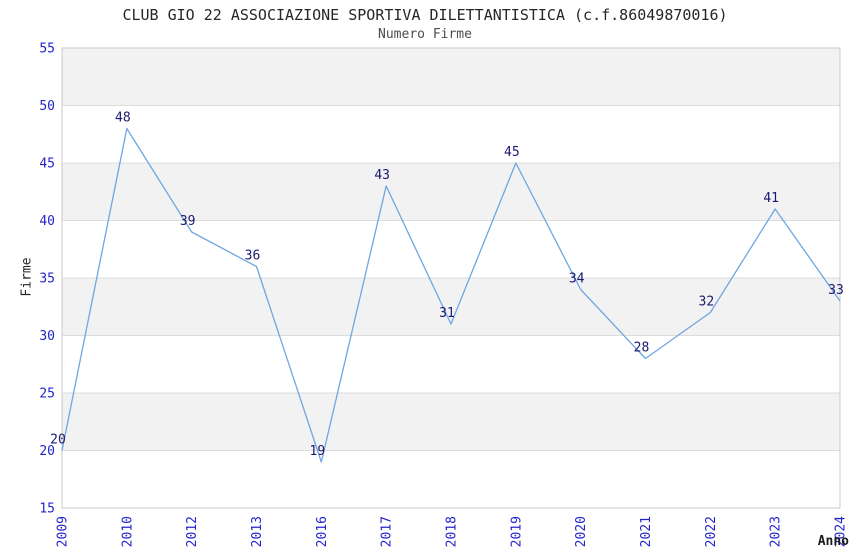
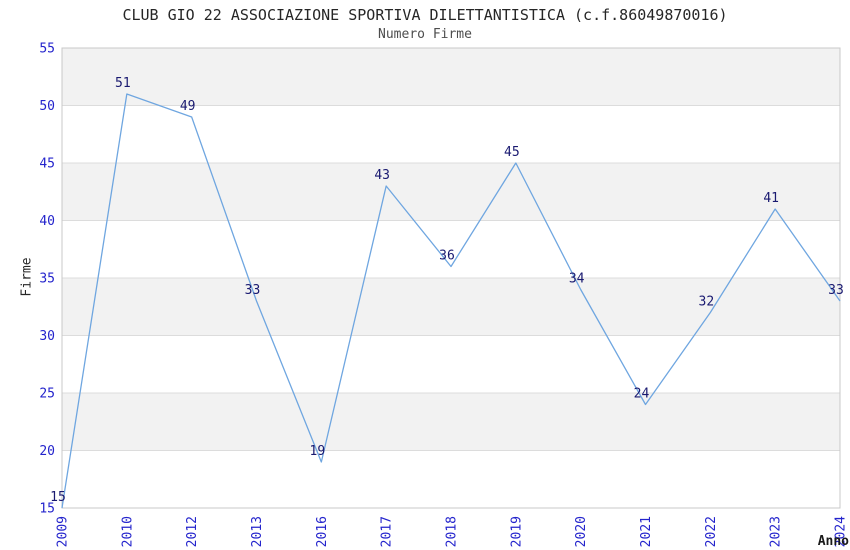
2009: 20 -> 15
2010: 48 -> 51
2012: 39 -> 49
2013: 36 -> 33
2018: 31 -> 36
2021: 28 -> 24
